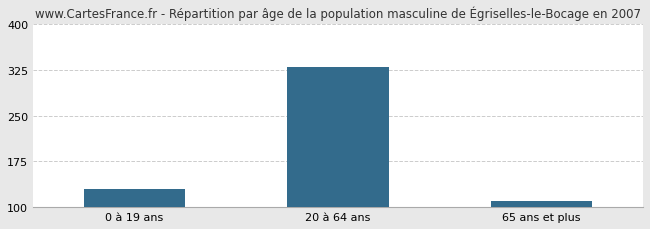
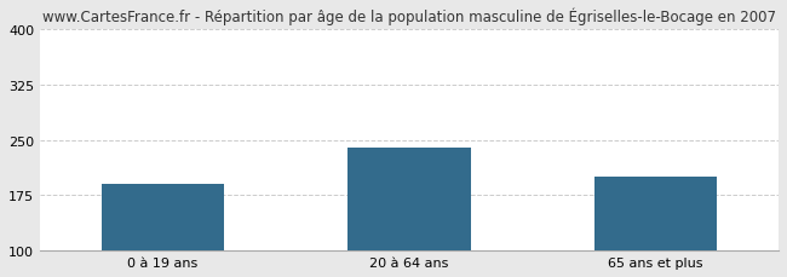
0 à 19 ans: 130 -> 190
20 à 64 ans: 330 -> 240
65 ans et plus: 110 -> 200
